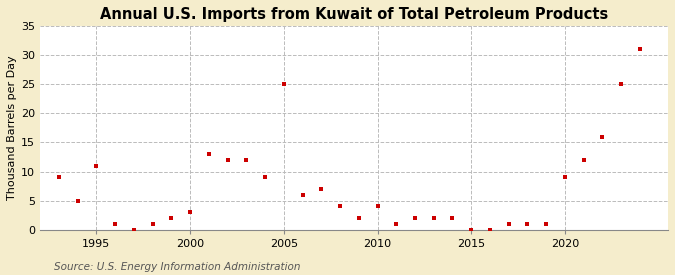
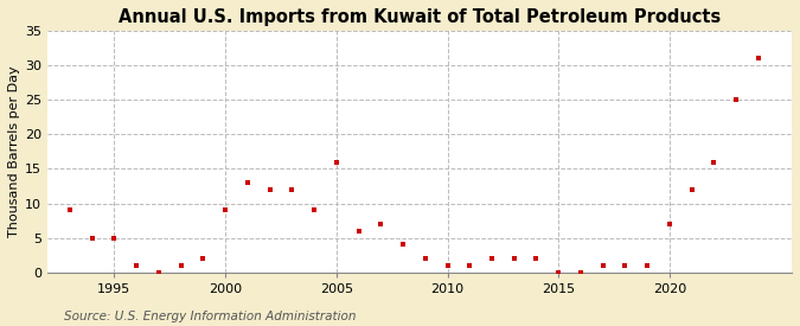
1995: 11 -> 5
2000: 3 -> 9
2005: 25 -> 16
2010: 4 -> 1
2020: 9 -> 7
